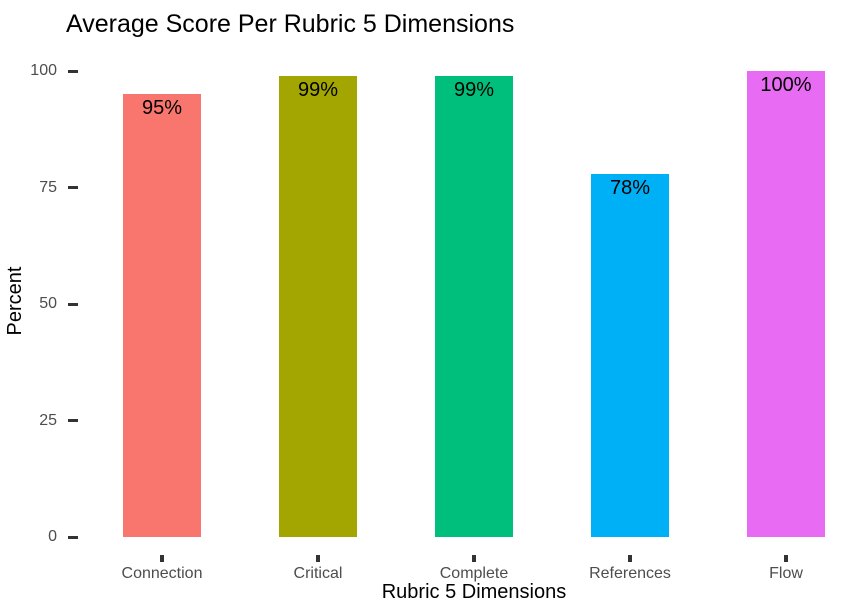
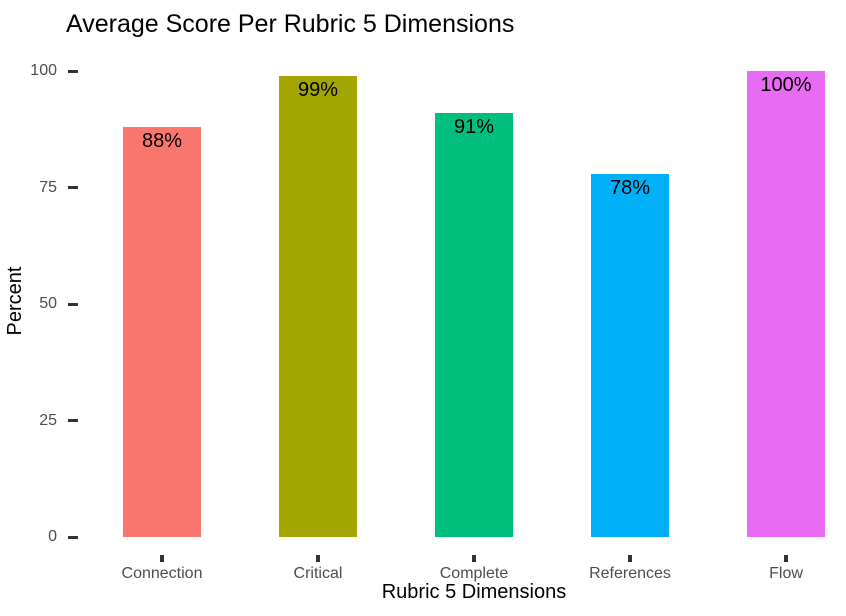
Connection: 95% -> 88%
Complete: 99% -> 91%
